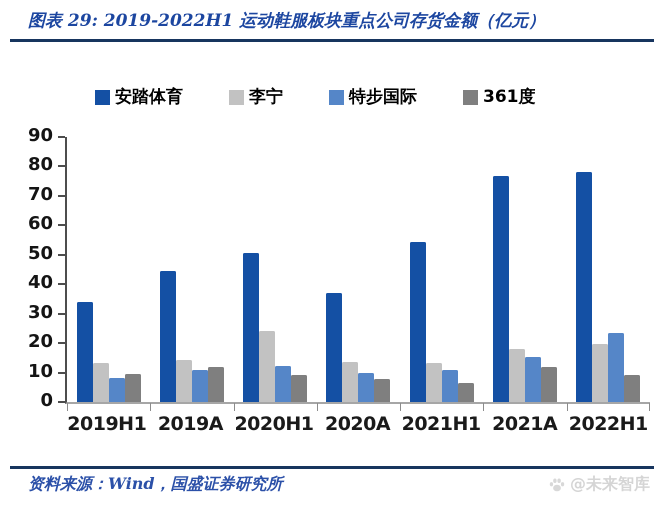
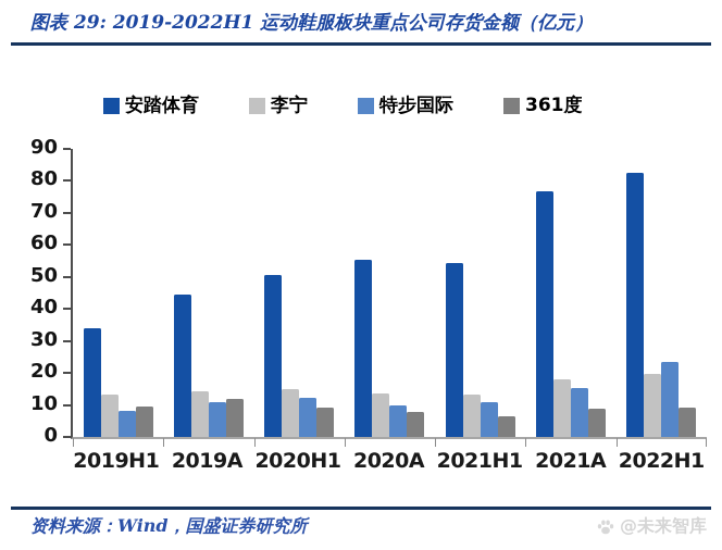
李宁/2020H1: 24 -> 15
安踏体育/2020A: 37 -> 55
361度/2021A: 12 -> 9
安踏体育/2022H1: 78 -> 82
